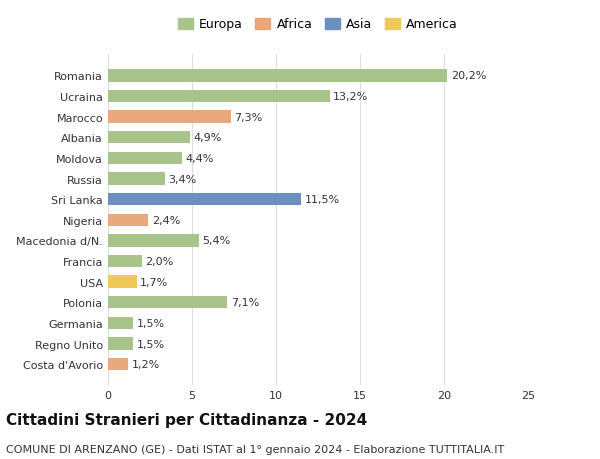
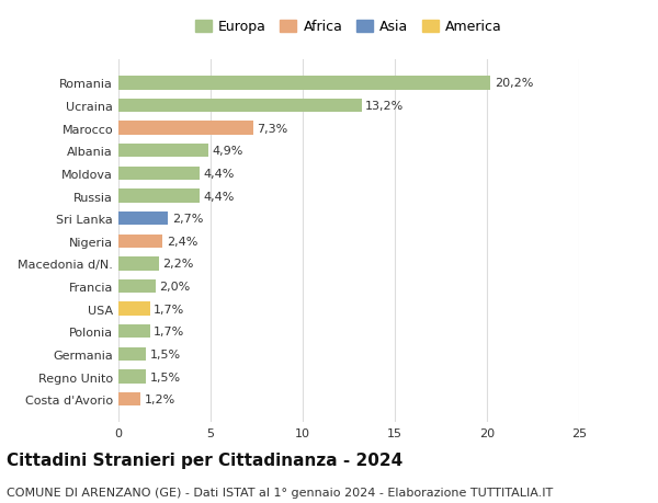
Russia: 3,4% -> 4,4%
Sri Lanka: 11,5% -> 2,7%
Macedonia d/N.: 5,4% -> 2,2%
Polonia: 7,1% -> 1,7%
